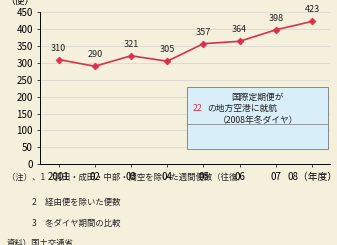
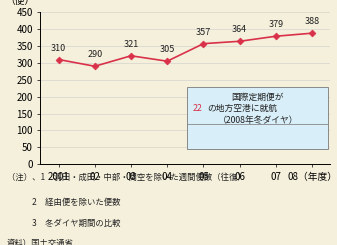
07: 398 -> 379
08（年度）: 423 -> 388
